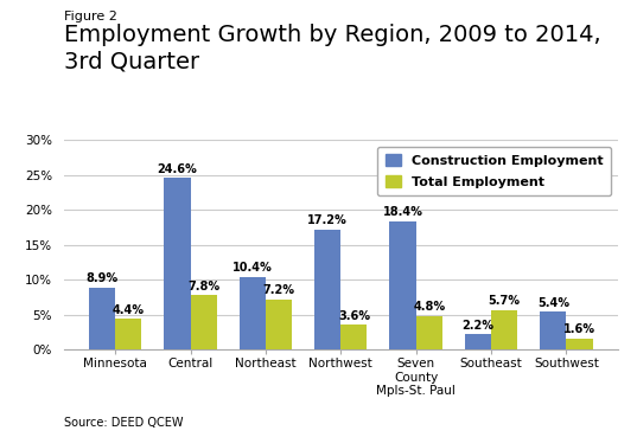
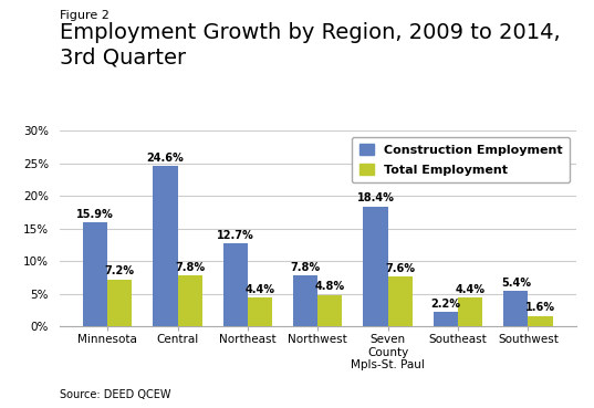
Construction Employment/Minnesota: 8.9% -> 15.9%
Total Employment/Minnesota: 4.4% -> 7.2%
Construction Employment/Northeast: 10.4% -> 12.7%
Total Employment/Northeast: 7.2% -> 4.4%
Construction Employment/Northwest: 17.2% -> 7.8%
Total Employment/Northwest: 3.6% -> 4.8%
Total Employment/Seven County Mpls-St. Paul: 4.8% -> 7.6%
Total Employment/Southeast: 5.7% -> 4.4%
